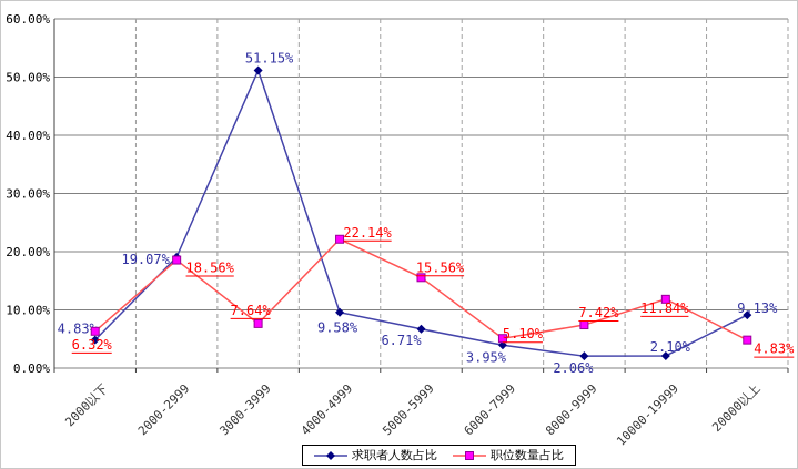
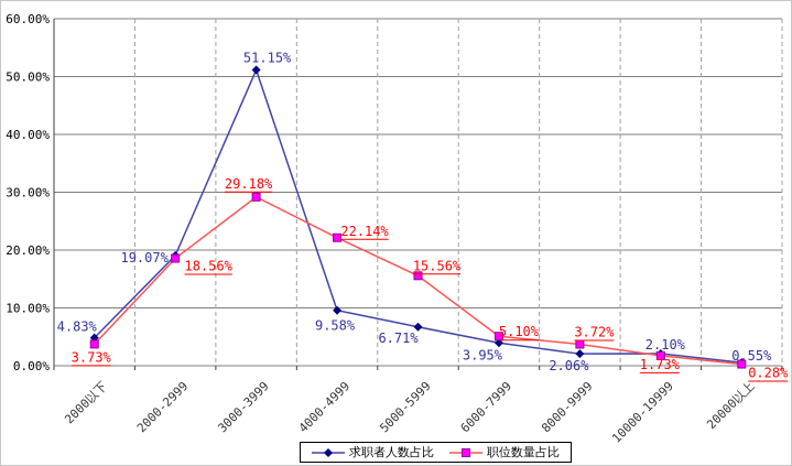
职位数量占比/2000以下: 6.32% -> 3.73%
职位数量占比/3000-3999: 7.64% -> 29.18%
职位数量占比/8000-9999: 7.42% -> 3.72%
职位数量占比/10000-19999: 11.84% -> 1.73%
求职者人数占比/20000以上: 9.13% -> 0.55%
职位数量占比/20000以上: 4.83% -> 0.28%
